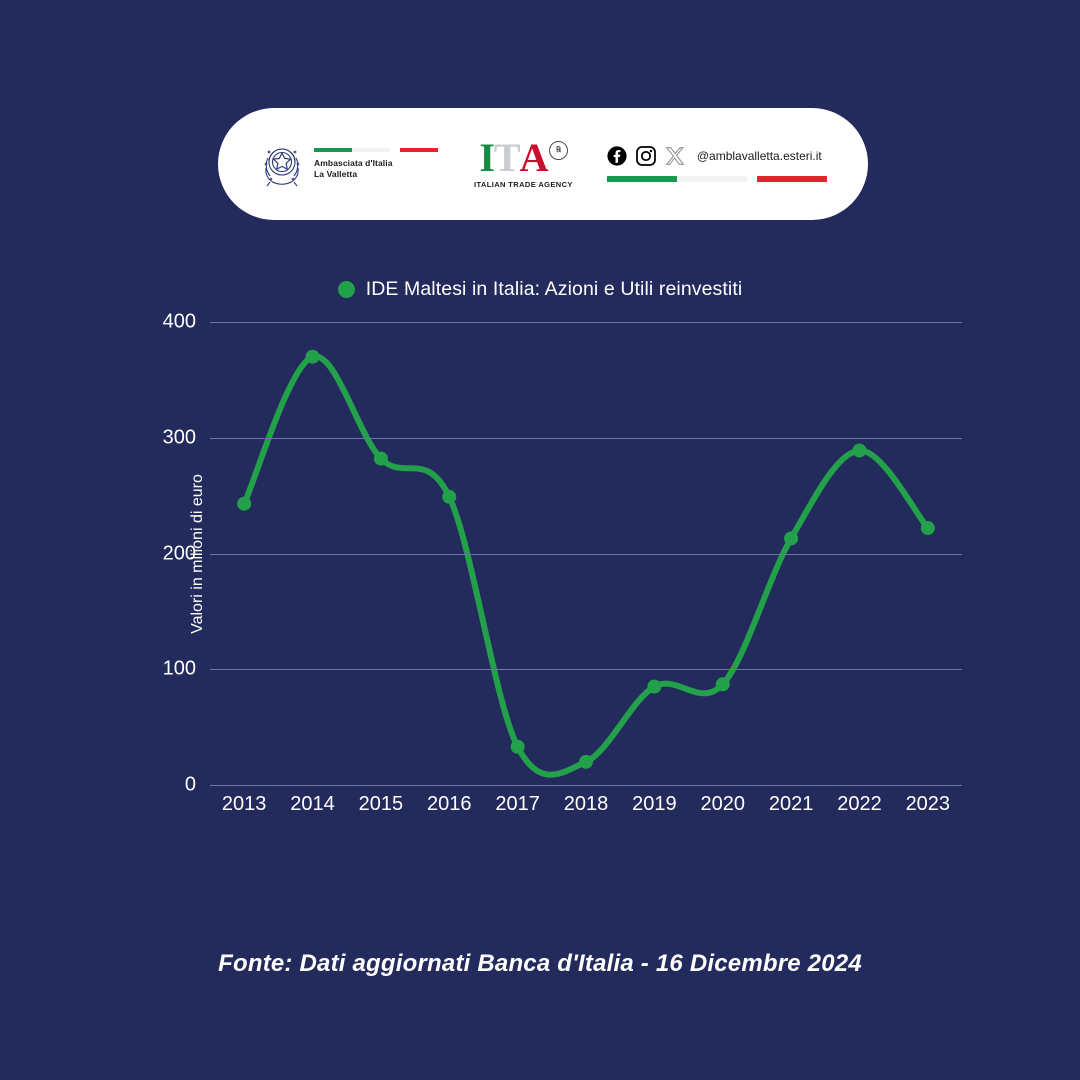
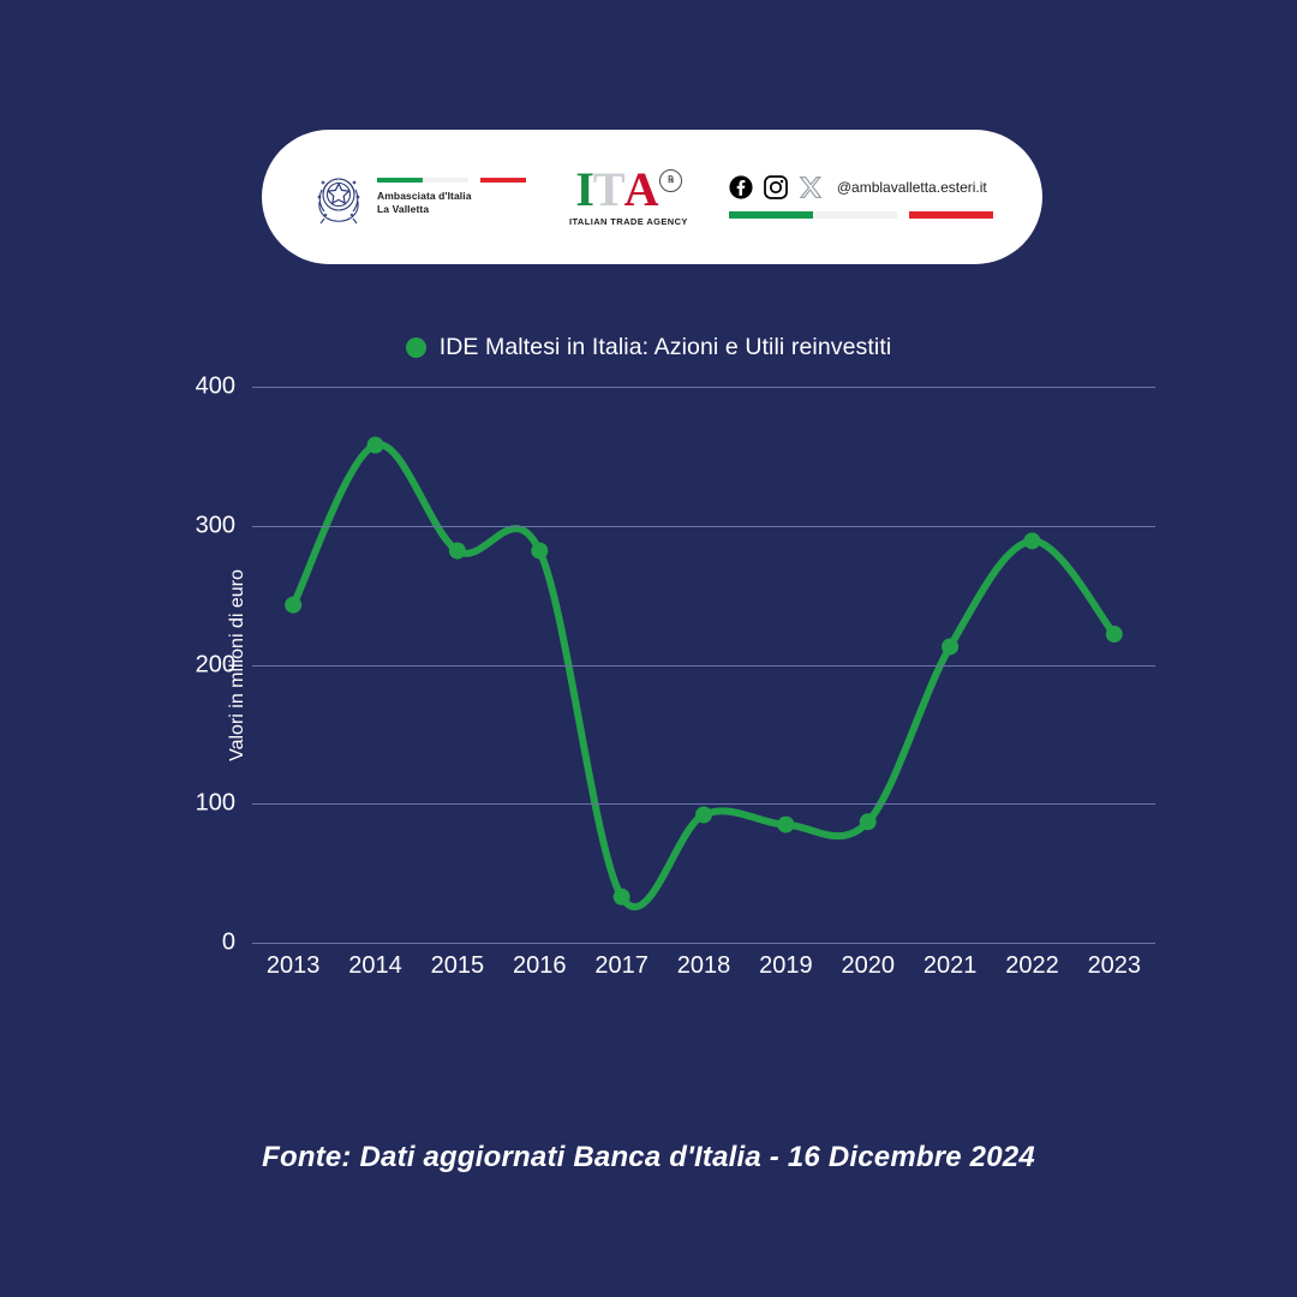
2014: 370 -> 358
2016: 249 -> 282
2018: 20 -> 92
